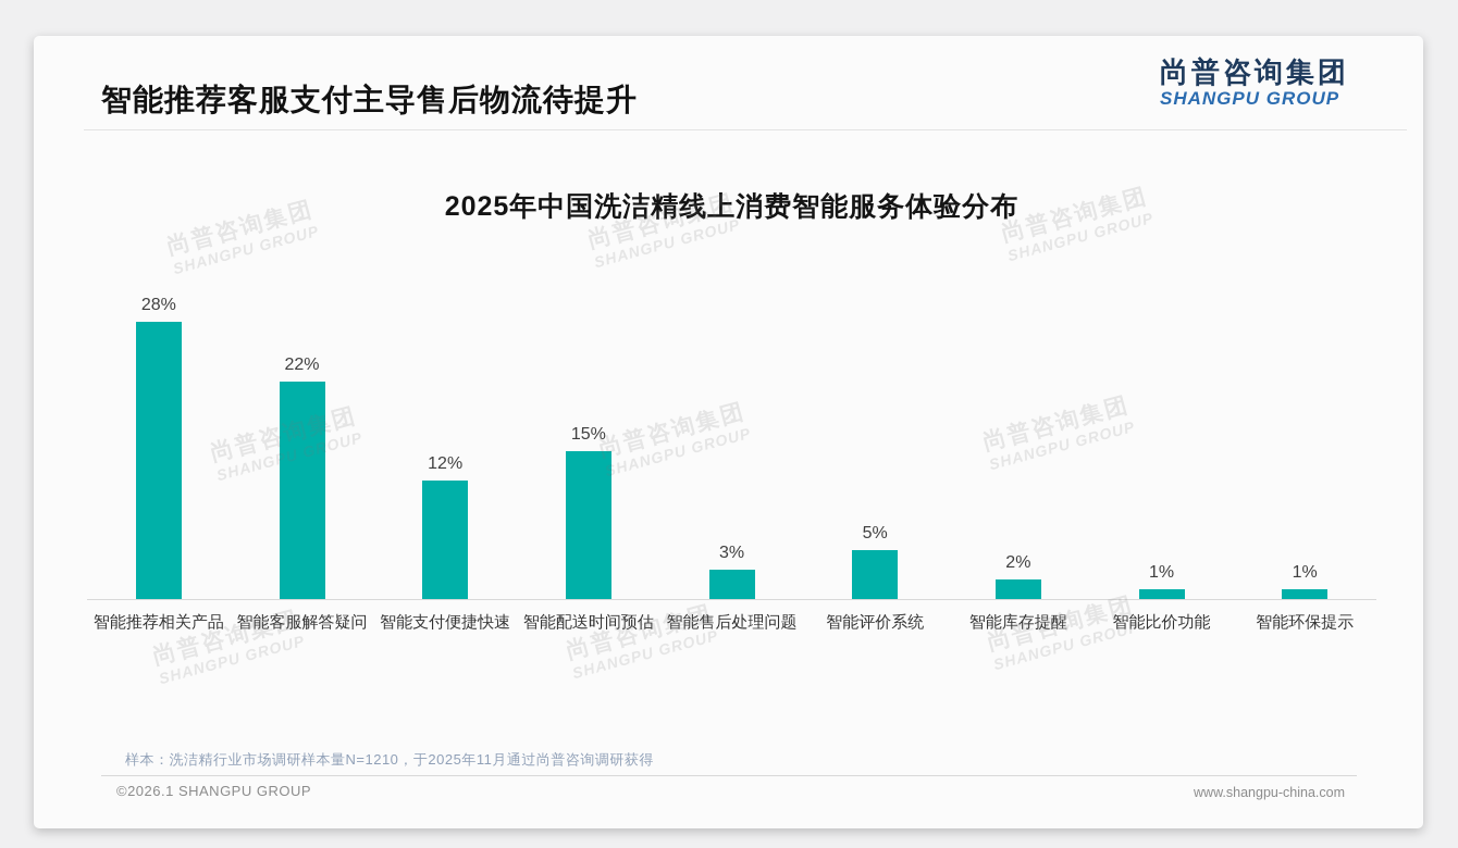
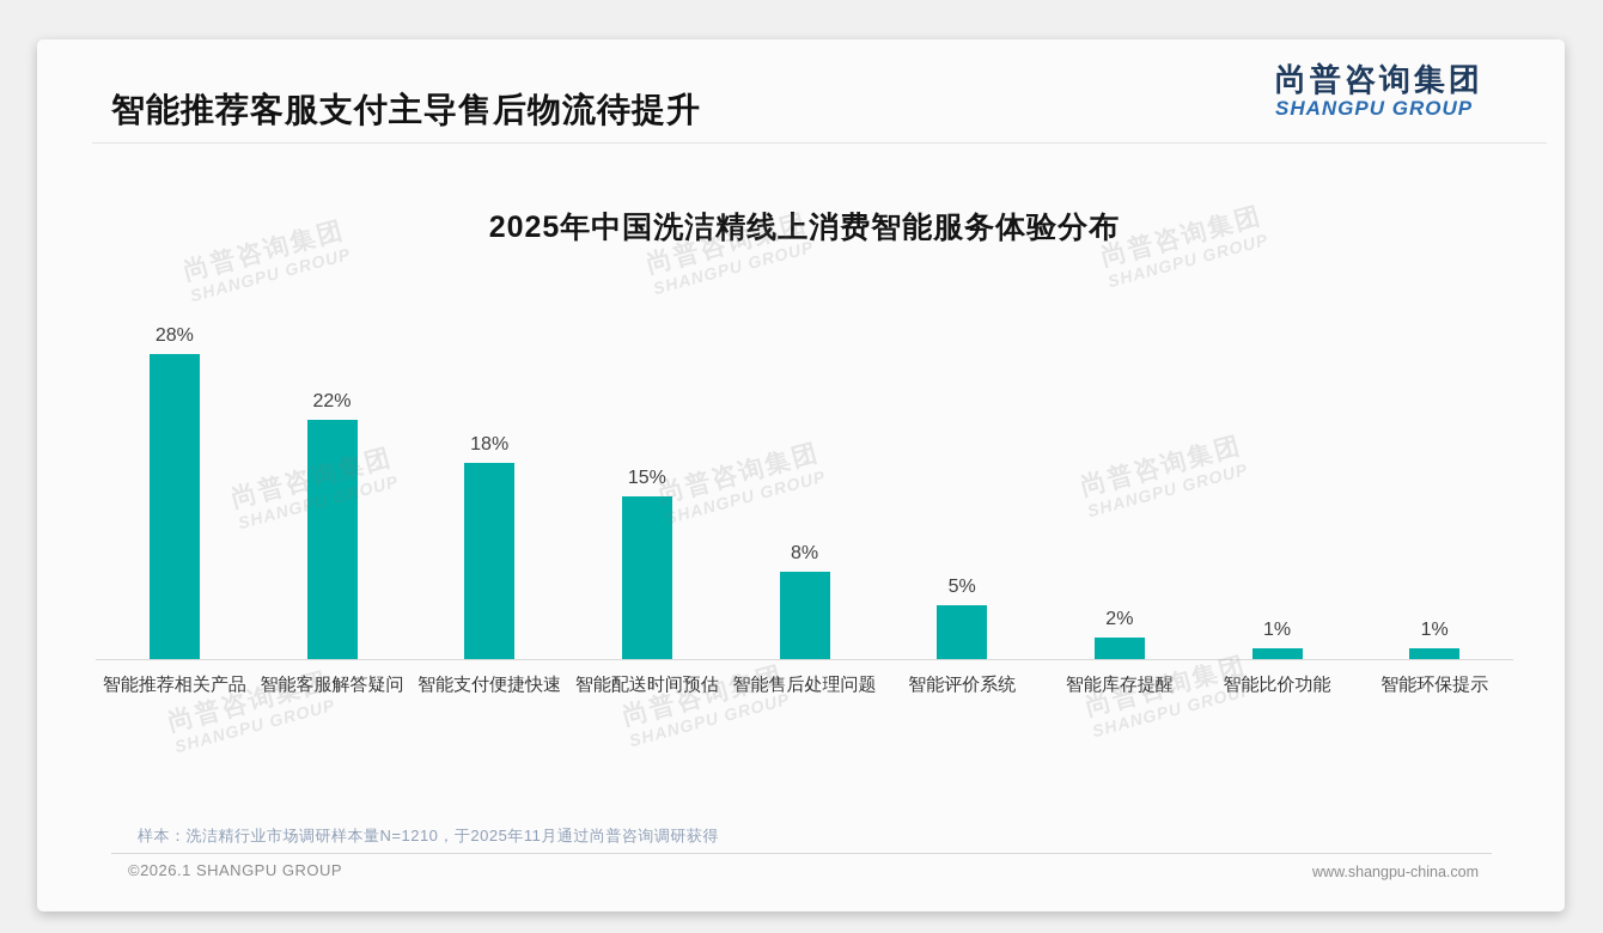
智能支付便捷快速: 12% -> 18%
智能售后处理问题: 3% -> 8%
